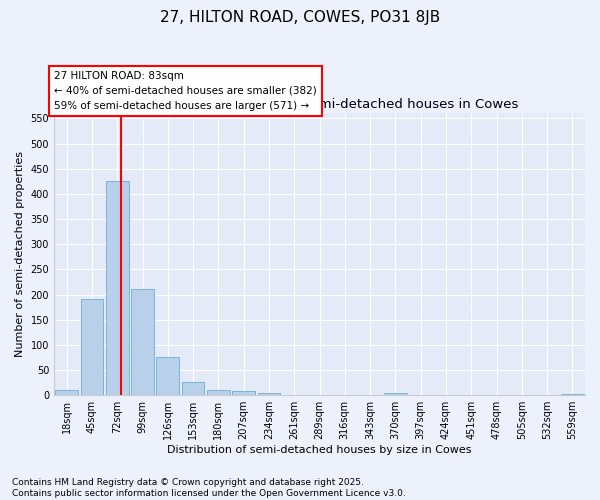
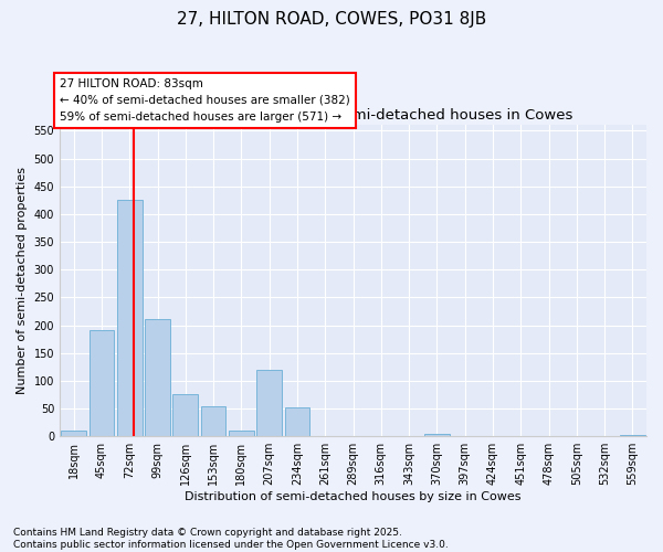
153sqm: 26 -> 54
207sqm: 9 -> 120
234sqm: 5 -> 52
